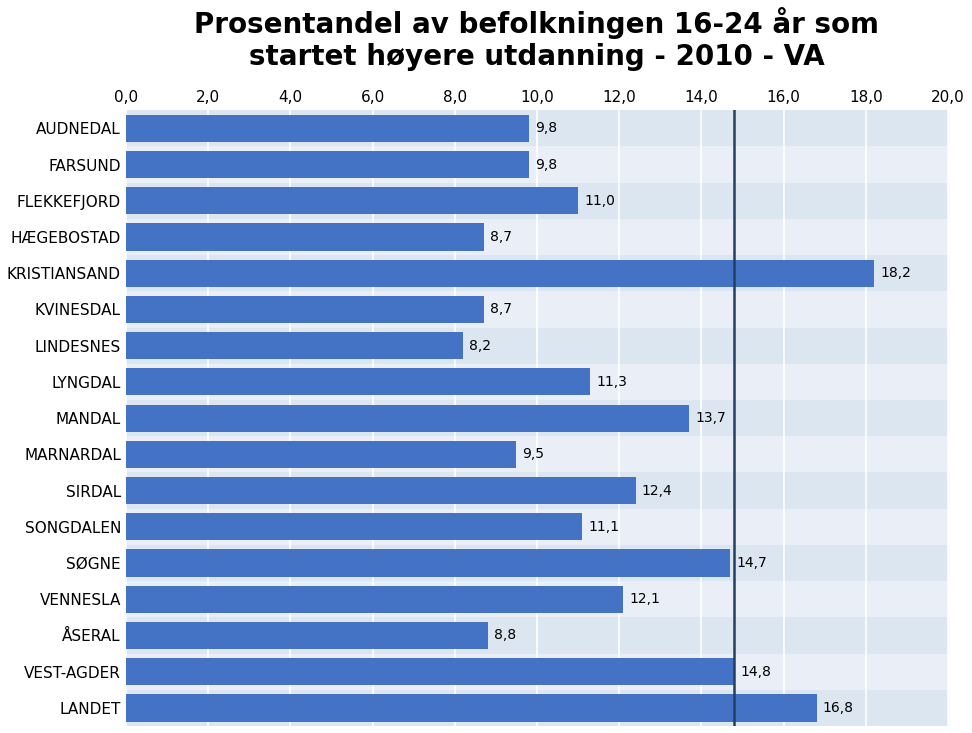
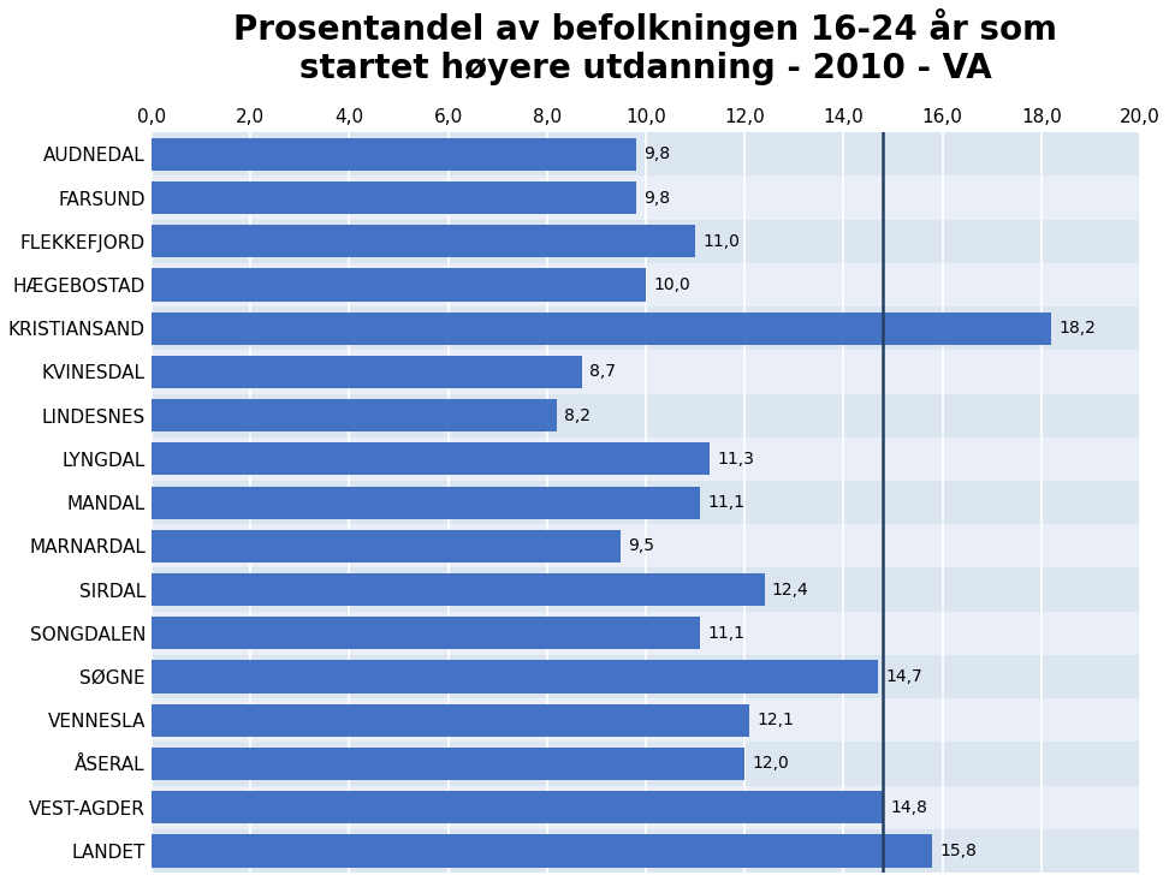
HÆGEBOSTAD: 8,7 -> 10,0
MANDAL: 13,7 -> 11,1
ÅSERAL: 8,8 -> 12,0
LANDET: 16,8 -> 15,8
